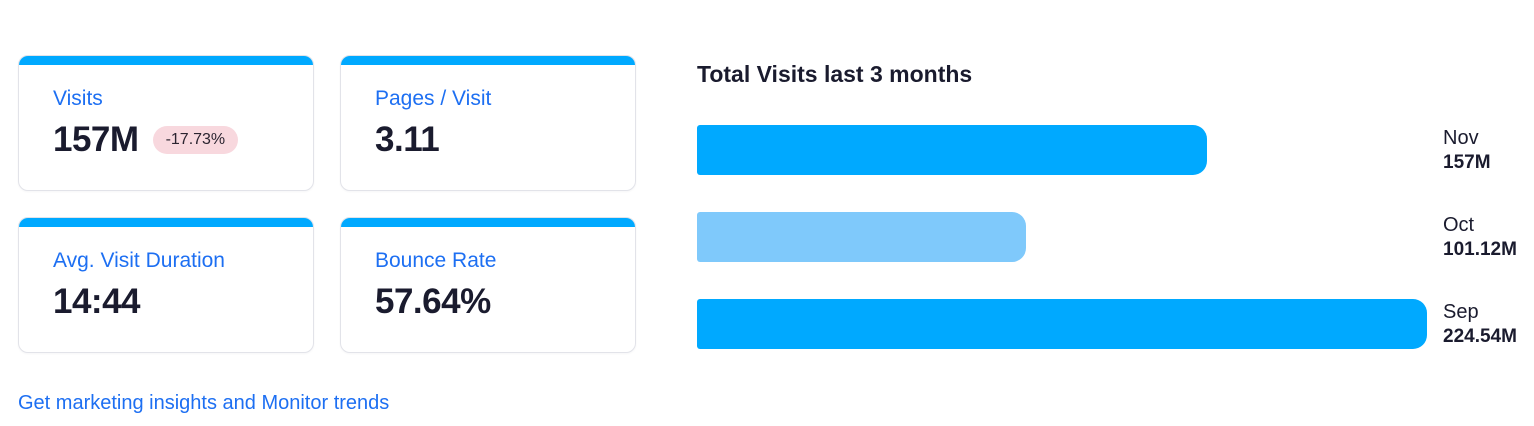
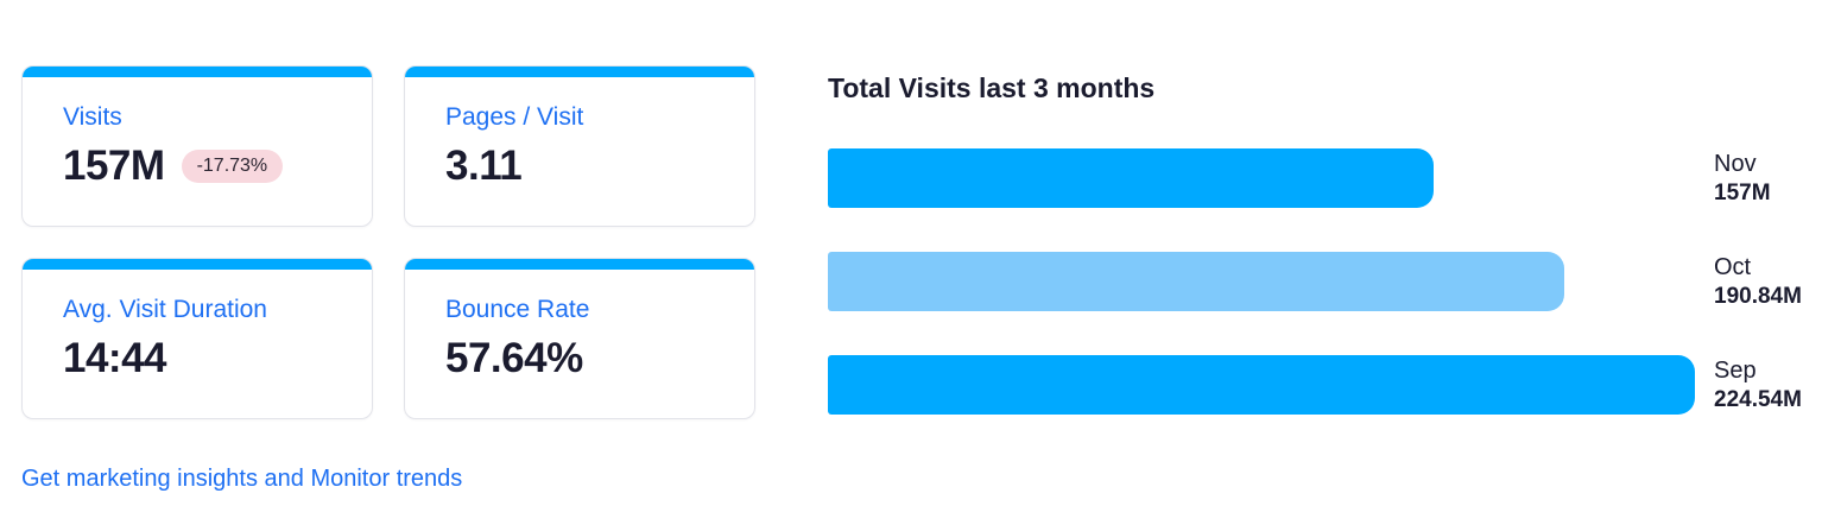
Oct: 101.12M -> 190.84M
